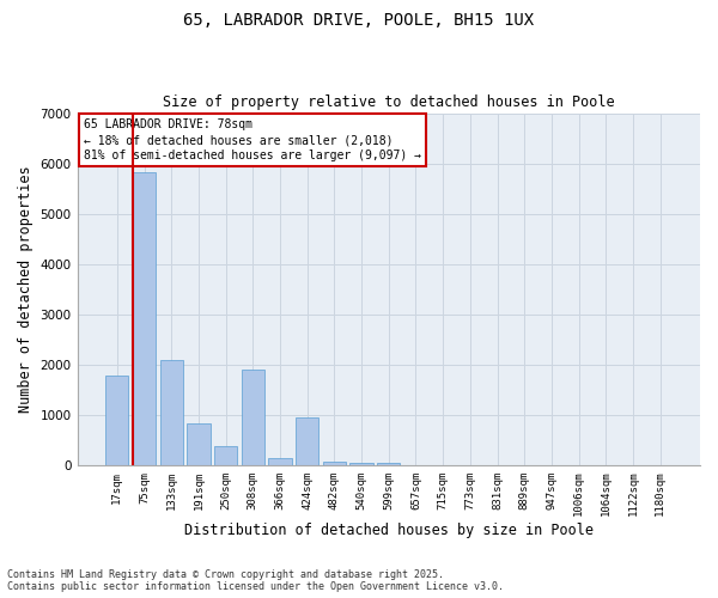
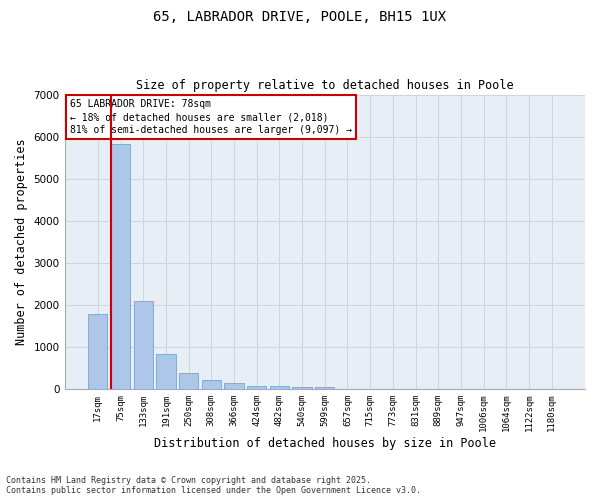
308sqm: 1900 -> 220
424sqm: 950 -> 80
